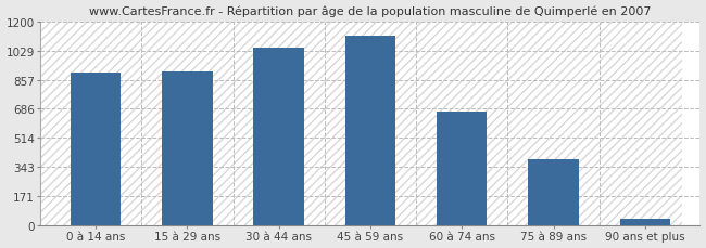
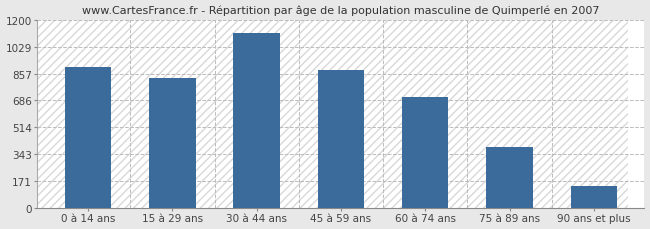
15 à 29 ans: 900 -> 830
30 à 44 ans: 1040 -> 1120
45 à 59 ans: 1120 -> 880
60 à 74 ans: 670 -> 710
90 ans et plus: 40 -> 140
